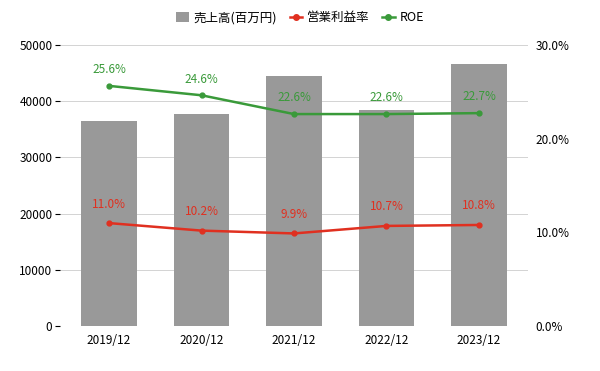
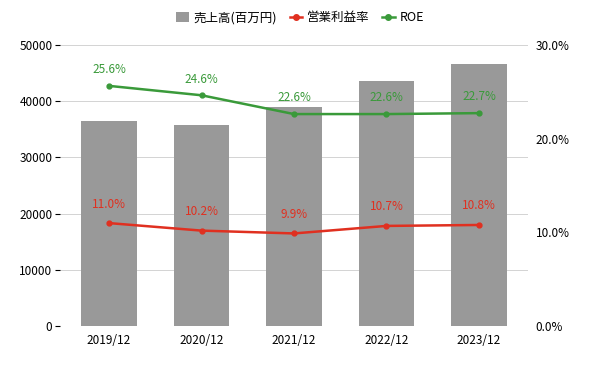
売上高(百万円)/2020/12: 37600 -> 35800
売上高(百万円)/2021/12: 44400 -> 39000
売上高(百万円)/2022/12: 38400 -> 43500
